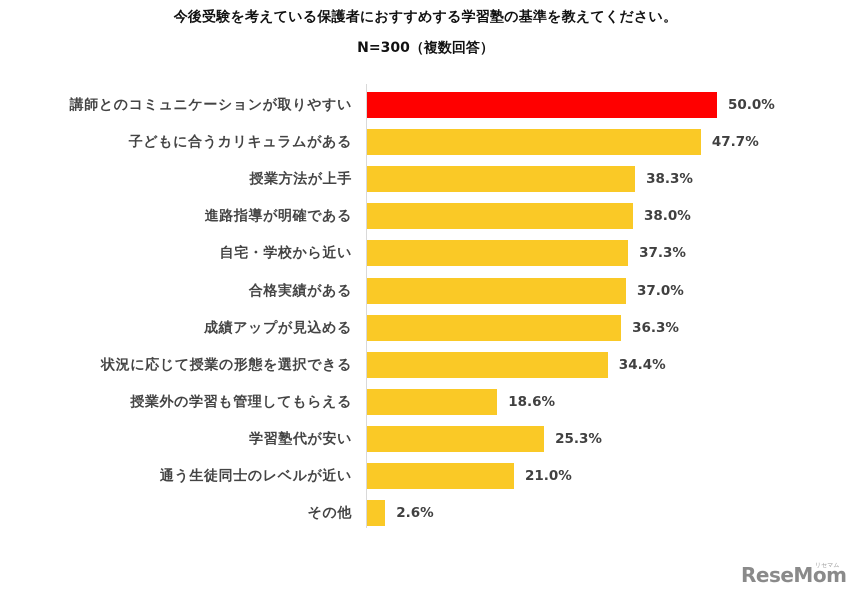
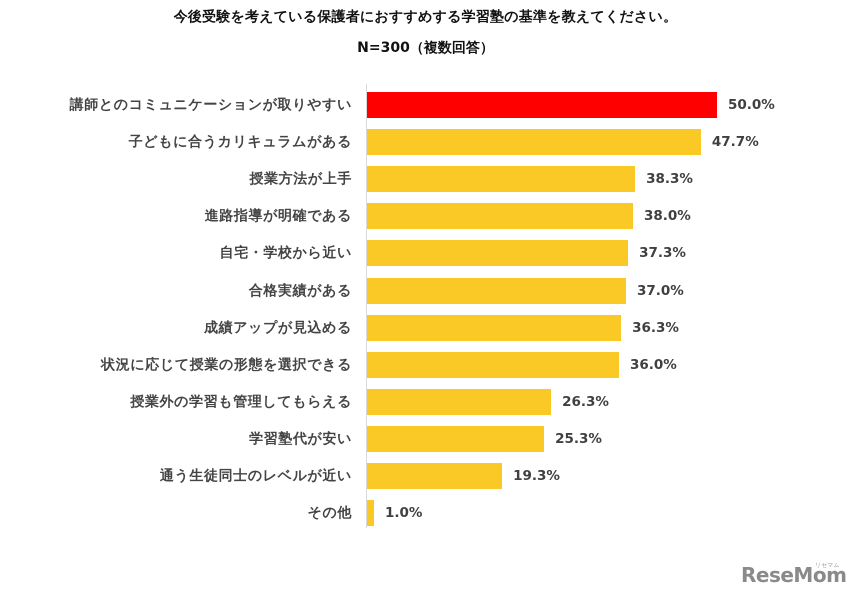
状況に応じて授業の形態を選択できる: 34.4% -> 36.0%
授業外の学習も管理してもらえる: 18.6% -> 26.3%
通う生徒同士のレベルが近い: 21.0% -> 19.3%
その他: 2.6% -> 1.0%
